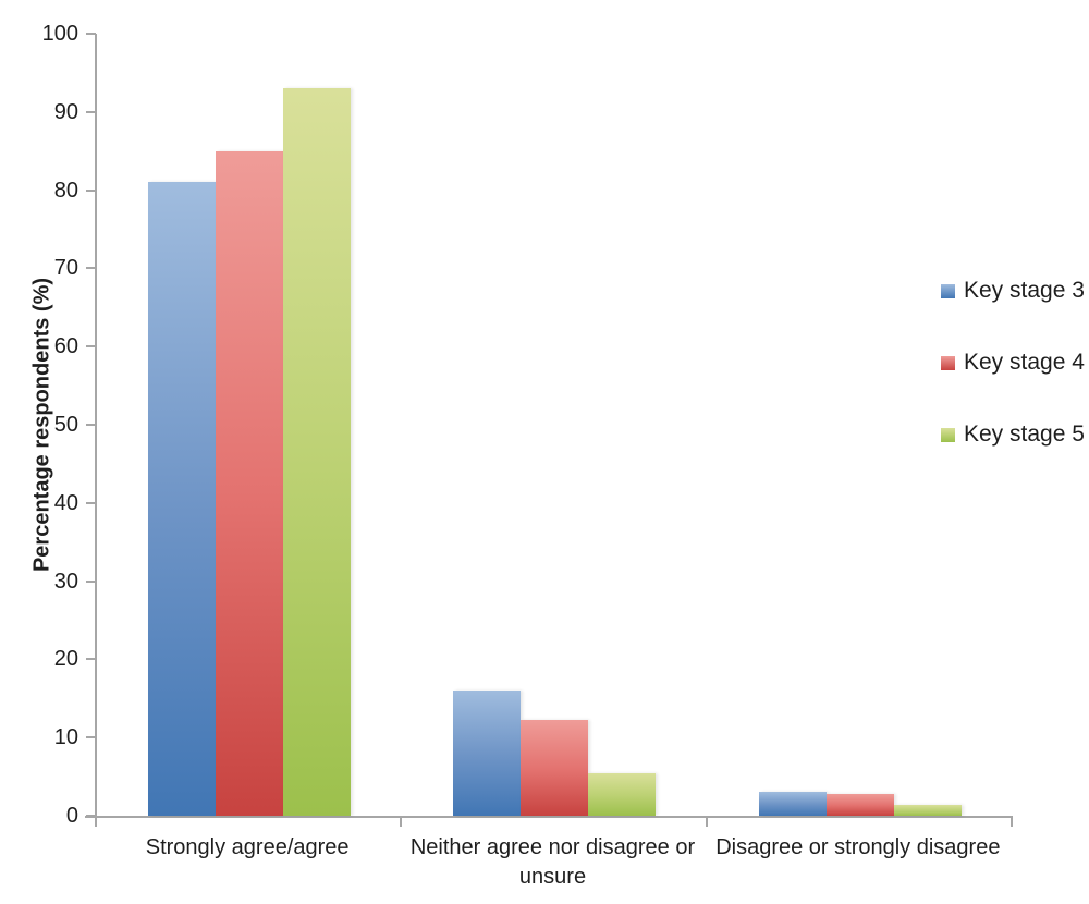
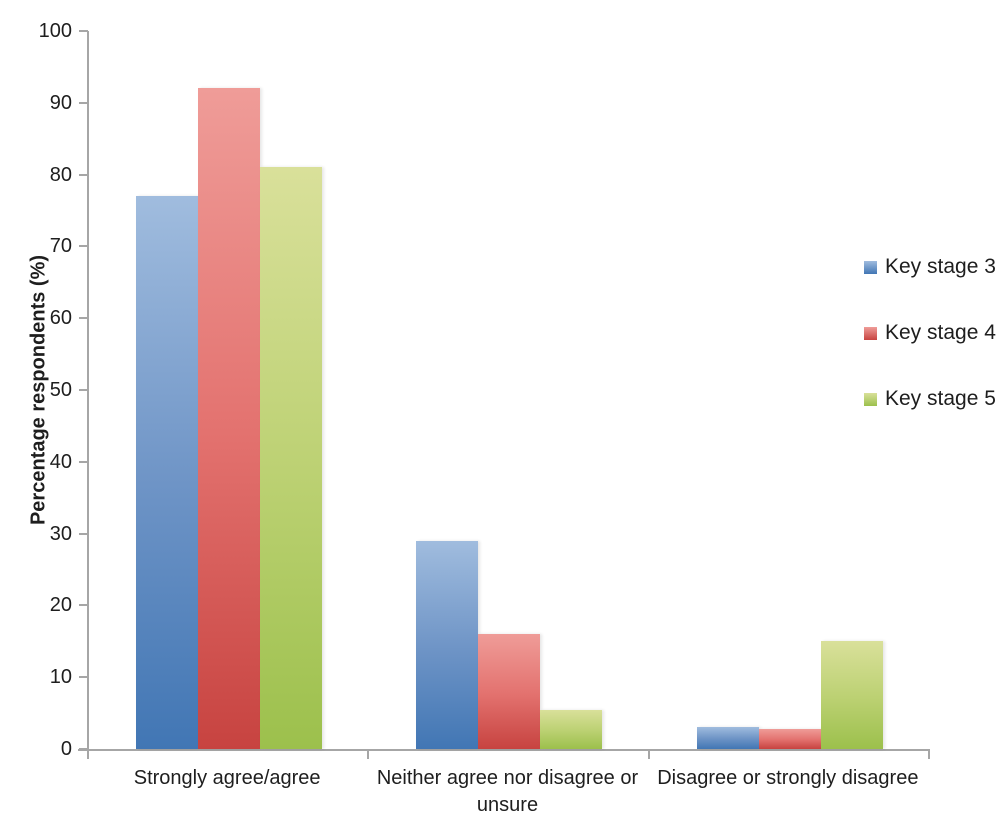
Key stage 3/Strongly agree/agree: 81 -> 77
Key stage 4/Strongly agree/agree: 85 -> 92
Key stage 5/Strongly agree/agree: 93 -> 81
Key stage 3/Neither agree nor disagree or unsure: 16 -> 29
Key stage 4/Neither agree nor disagree or unsure: 12 -> 16
Key stage 5/Disagree or strongly disagree: 1 -> 15
